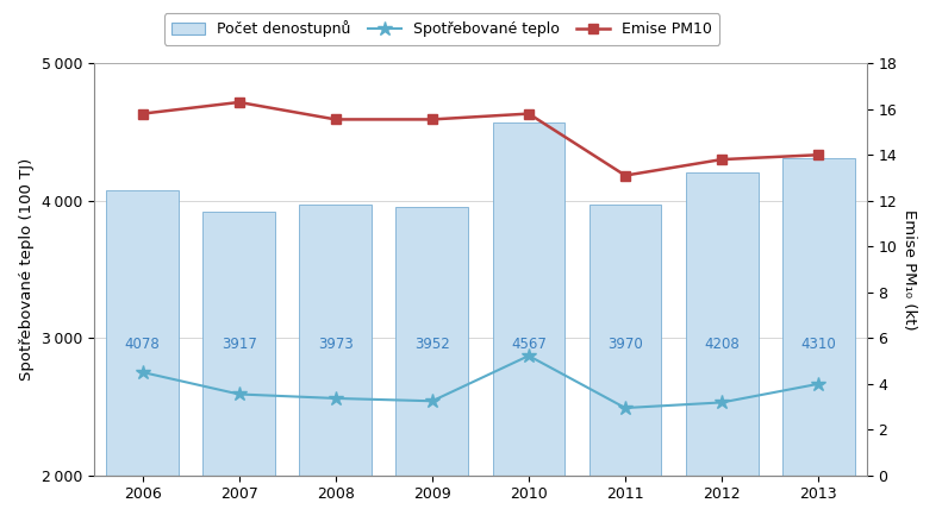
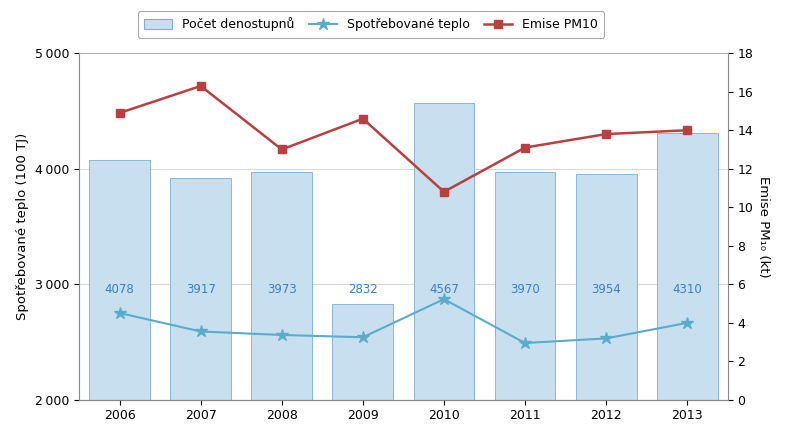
Emise PM10/2006: 15.8 -> 14.9
Emise PM10/2008: 15.6 -> 13.0
Počet denostupnů/2009: 3952 -> 2832
Emise PM10/2009: 15.6 -> 14.6
Emise PM10/2010: 15.8 -> 10.8
Počet denostupnů/2012: 4208 -> 3954
